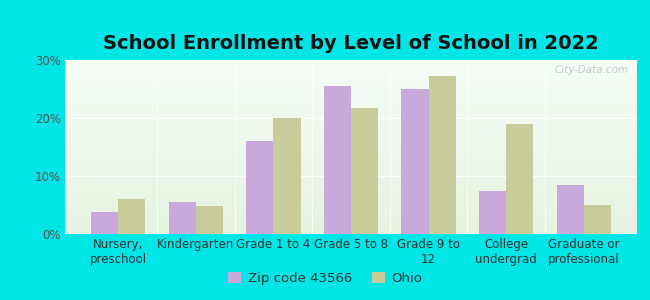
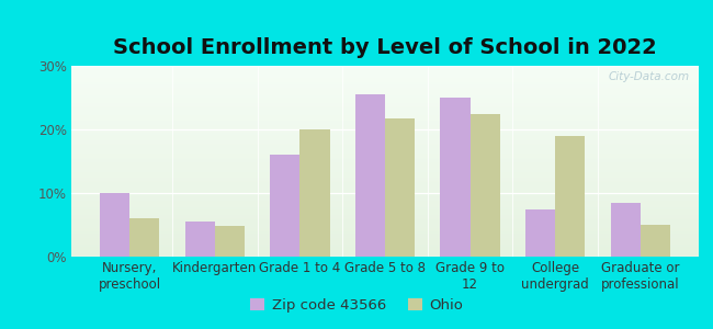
Zip code 43566/Nursery, preschool: 3.8% -> 10.0%
Ohio/Grade 9 to 12: 27.2% -> 22.5%
